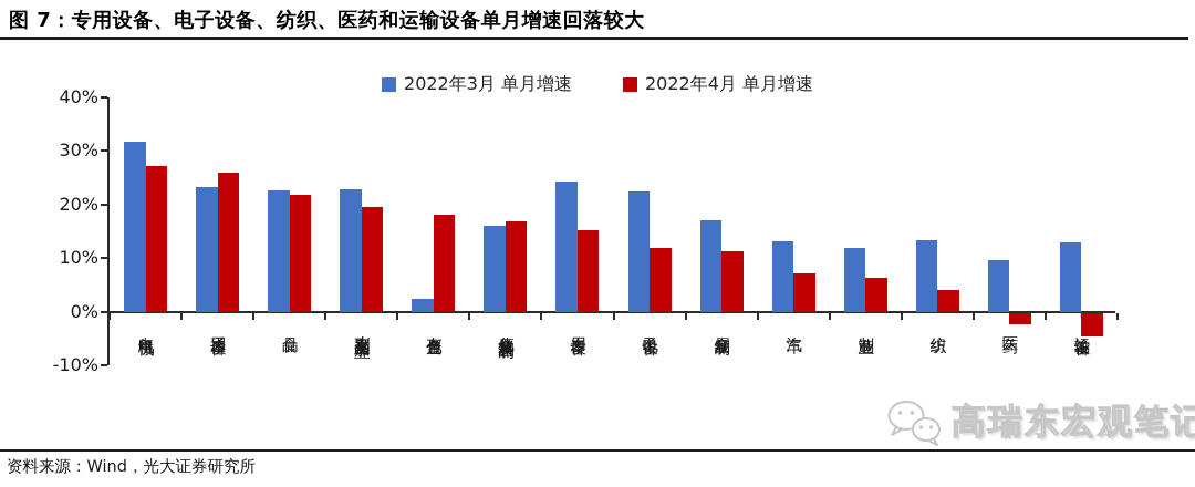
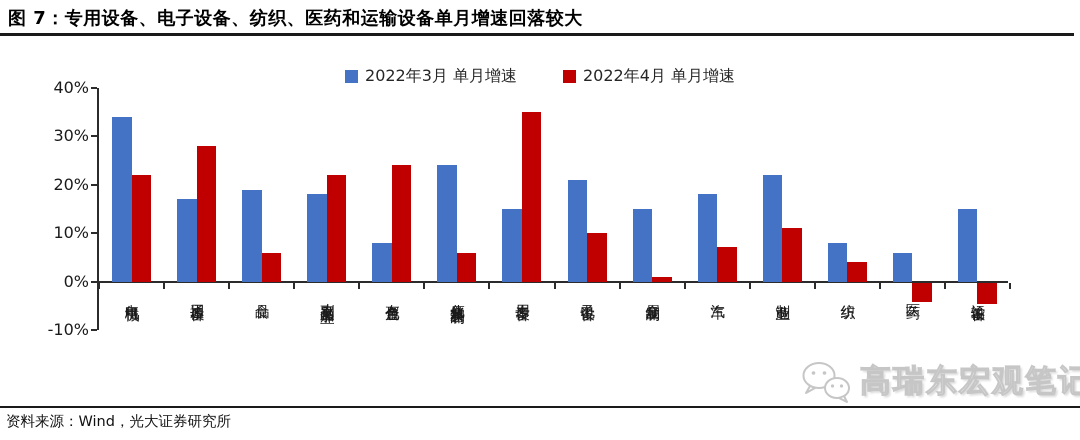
2022年3月 单月增速/电气机械: 32% -> 34%
2022年4月 单月增速/电气机械: 27% -> 22%
2022年3月 单月增速/通用设备: 23% -> 17%
2022年4月 单月增速/通用设备: 26% -> 28%
2022年3月 单月增速/食品: 23% -> 19%
2022年4月 单月增速/食品: 22% -> 6%
2022年3月 单月增速/农副食品加工业: 23% -> 18%
2022年4月 单月增速/农副食品加工业: 20% -> 22%
2022年3月 单月增速/有色金属: 2% -> 8%
2022年4月 单月增速/有色金属: 18% -> 24%
2022年3月 单月增速/化学原料及制品: 16% -> 24%
2022年4月 单月增速/化学原料及制品: 17% -> 6%
2022年3月 单月增速/专用设备: 24% -> 15%
2022年4月 单月增速/专用设备: 15% -> 35%
2022年3月 单月增速/电子设备: 22% -> 21%
2022年4月 单月增速/电子设备: 12% -> 10%
2022年3月 单月增速/金属制品: 17% -> 15%
2022年4月 单月增速/金属制品: 11% -> 1%
2022年3月 单月增速/汽车: 13% -> 18%
2022年3月 单月增速/制造业: 12% -> 22%
2022年4月 单月增速/制造业: 6% -> 11%
2022年3月 单月增速/纺织: 13% -> 8%
2022年3月 单月增速/医药: 10% -> 6%
2022年4月 单月增速/医药: -2% -> -4%
2022年3月 单月增速/运输设备: 13% -> 15%
